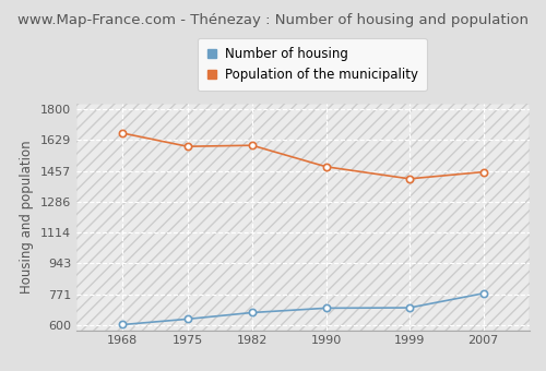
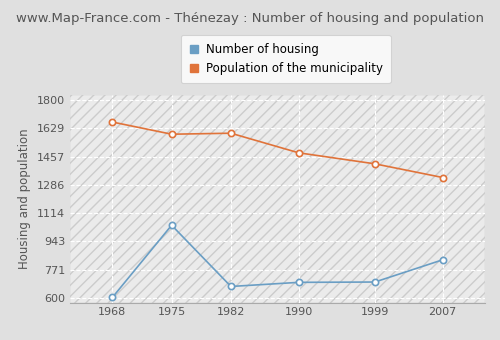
Number of housing/1975: 630 -> 1040
Number of housing/2007: 780 -> 830
Population of the municipality/2007: 1450 -> 1330
